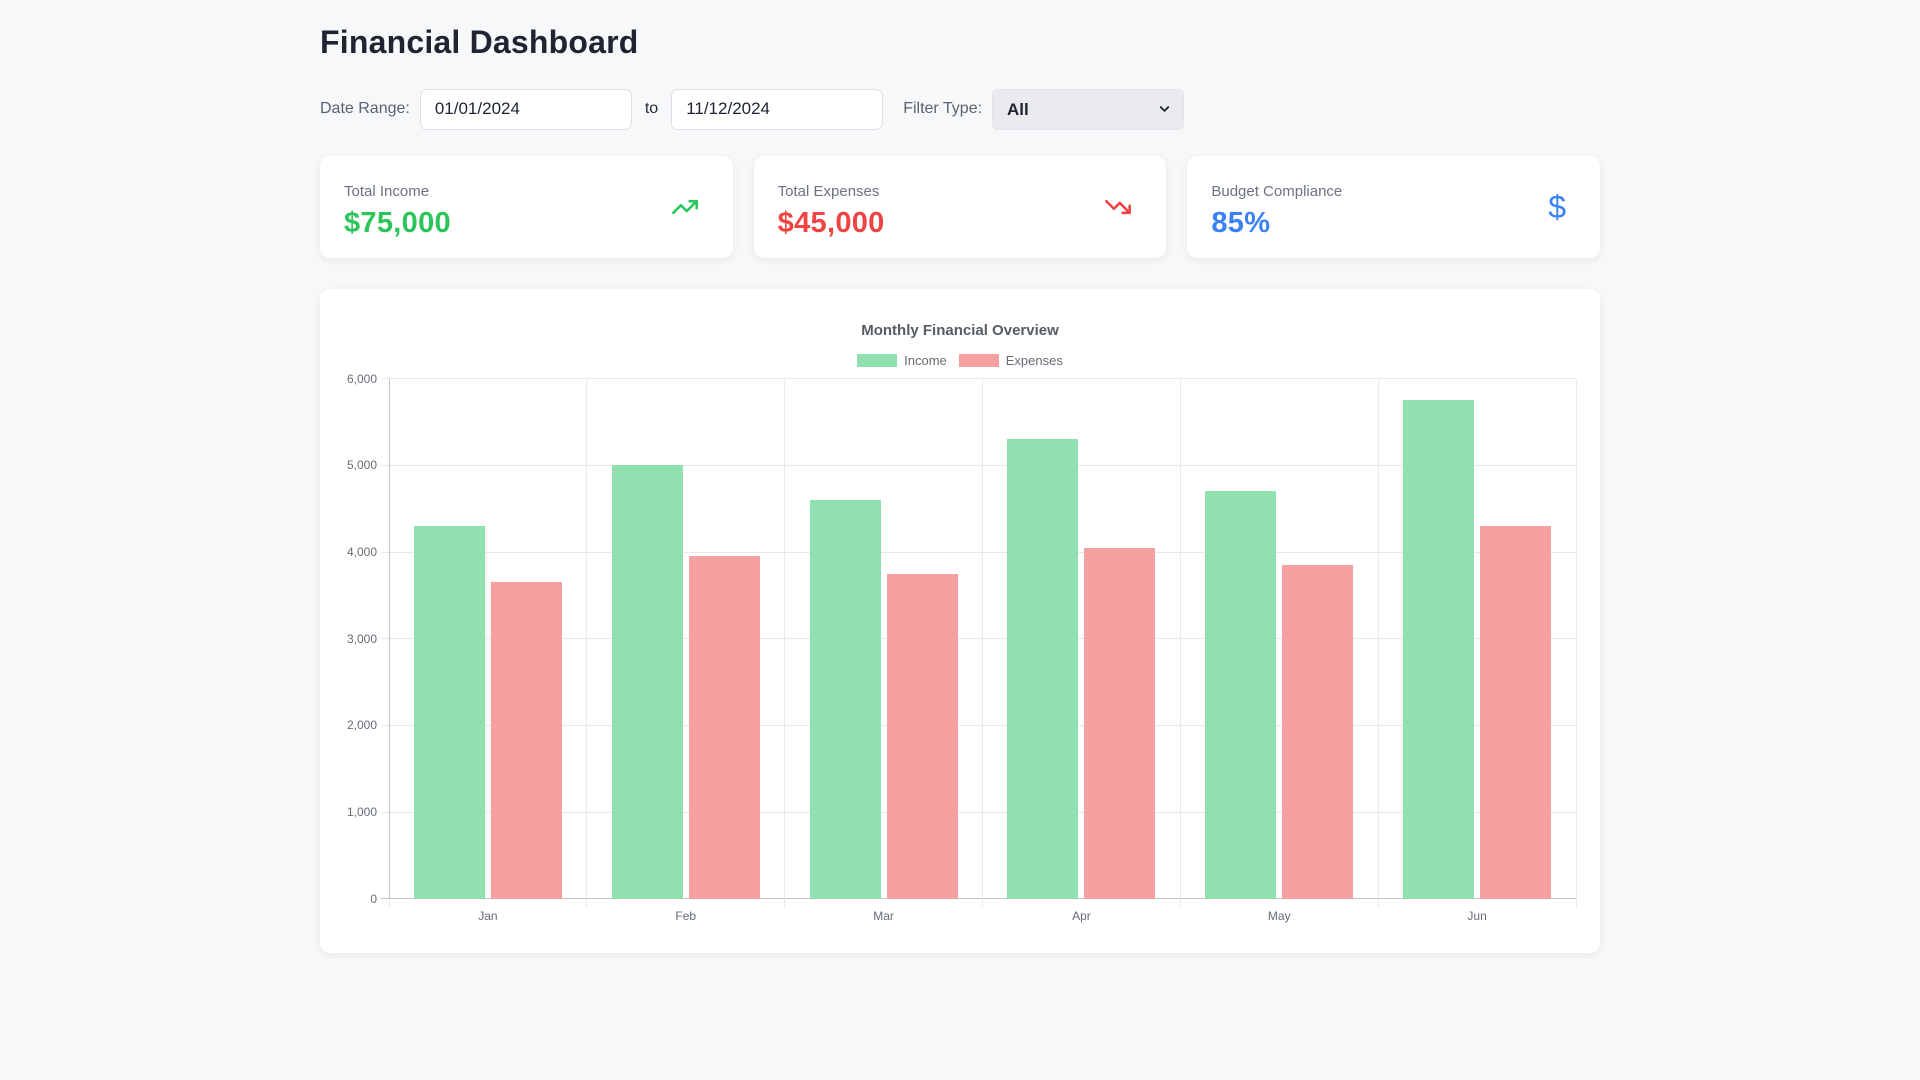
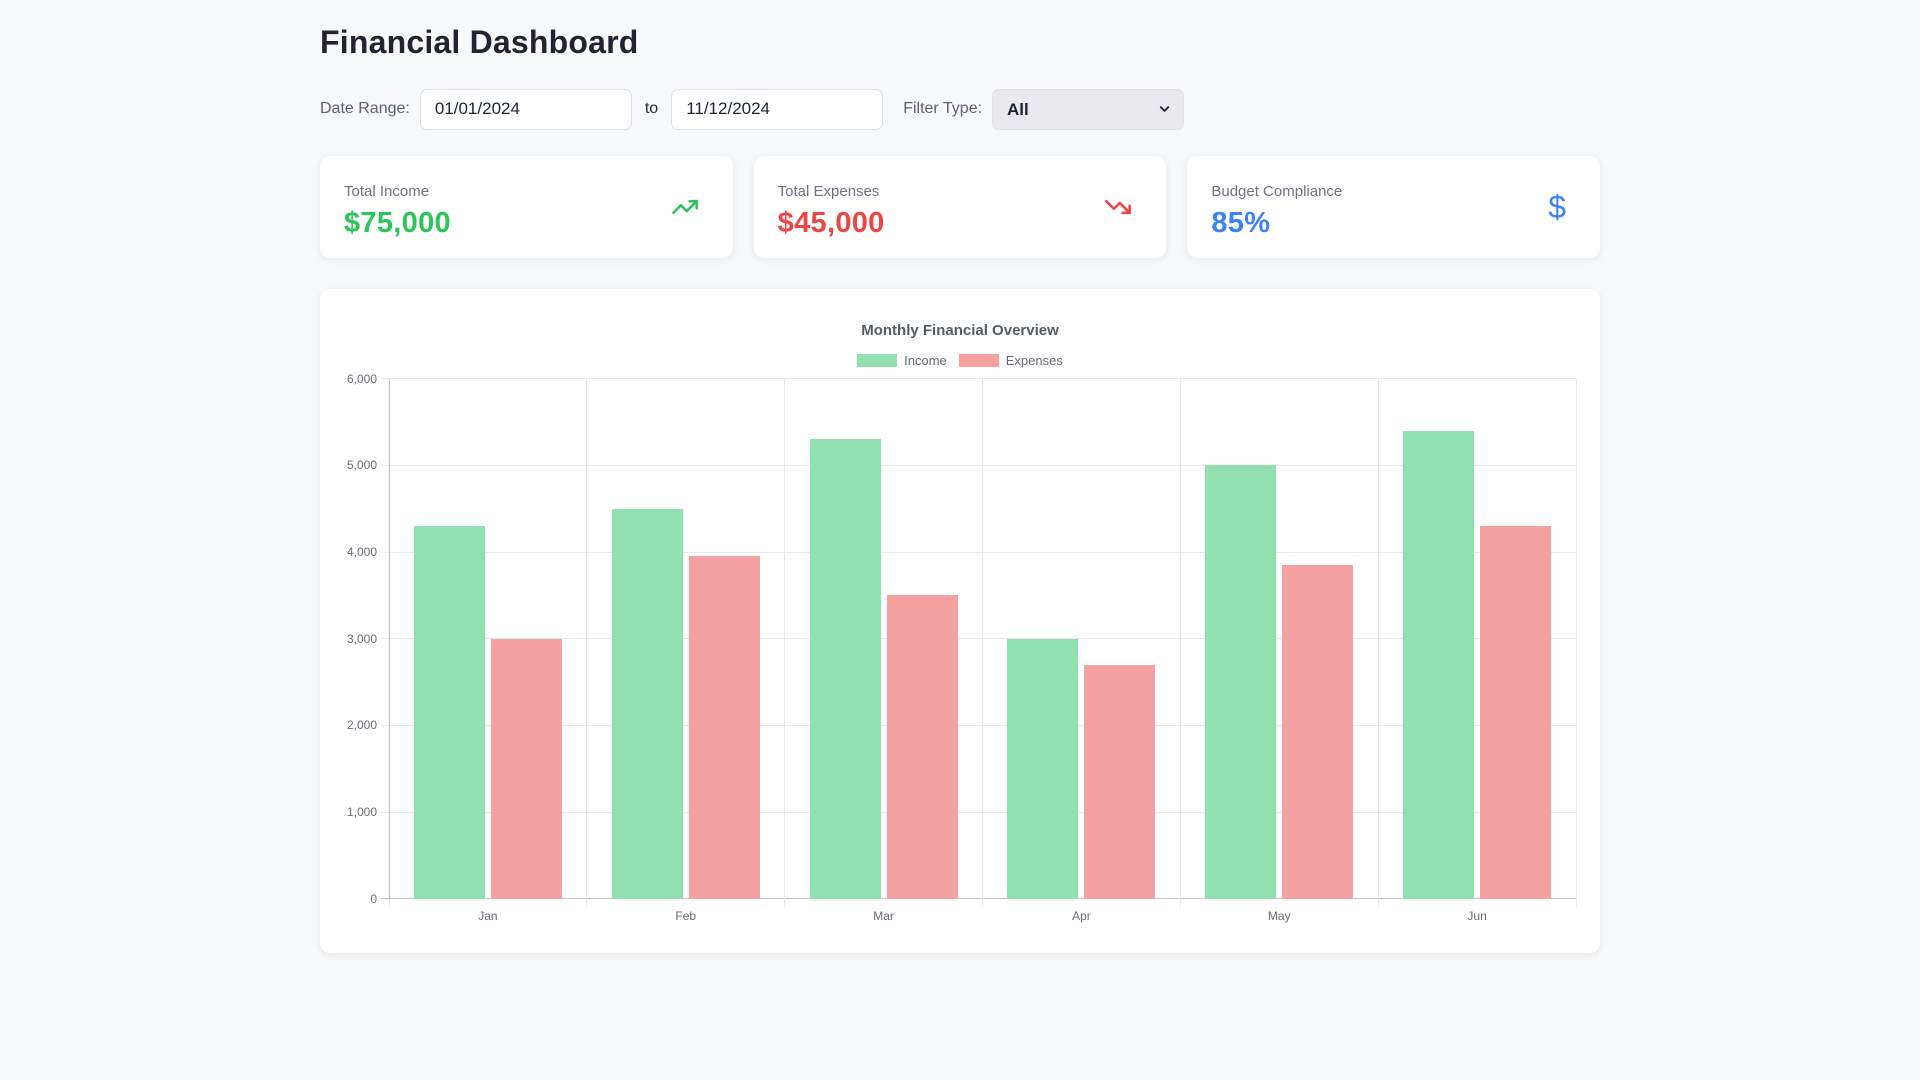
Expenses/Jan: 3600 -> 3000
Income/Feb: 5000 -> 4500
Income/Mar: 4600 -> 5300
Expenses/Mar: 3800 -> 3500
Income/Apr: 5300 -> 3000
Expenses/Apr: 4000 -> 2700
Income/May: 4700 -> 5000
Income/Jun: 5800 -> 5400
